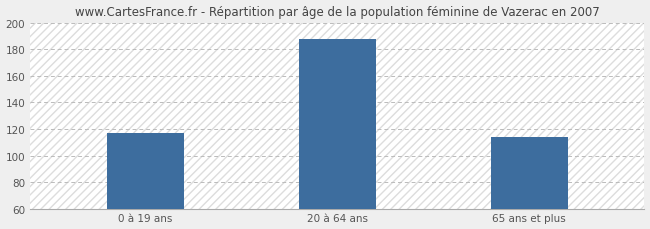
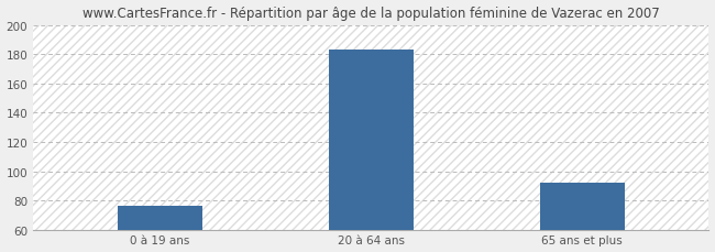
0 à 19 ans: 117 -> 76
20 à 64 ans: 188 -> 183
65 ans et plus: 114 -> 92
